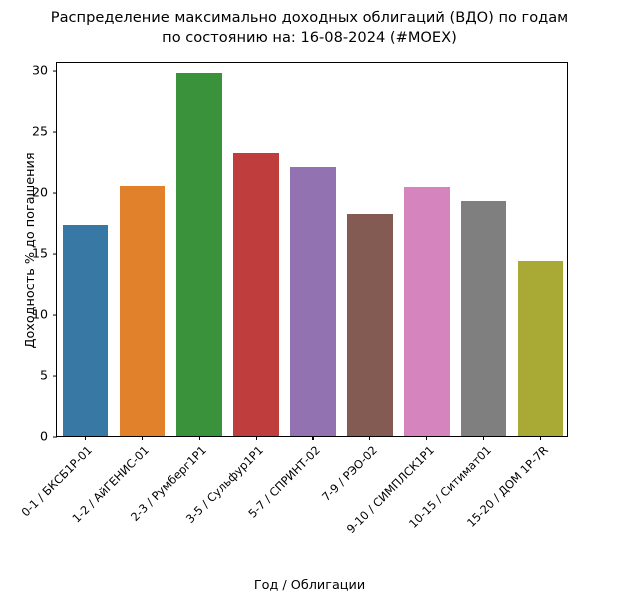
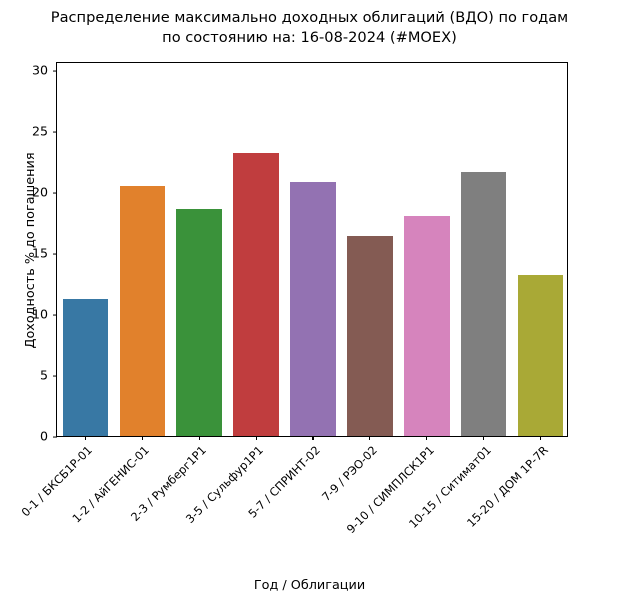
0-1 / БКСБ1Р-01: 17.3 -> 11.2
2-3 / Румберг1Р1: 29.7 -> 18.6
5-7 / СПРИНТ-02: 22.0 -> 20.8
7-9 / РЭО-02: 18.2 -> 16.4
9-10 / СИМПЛСК1Р1: 20.4 -> 18.0
10-15 / Ситимат01: 19.2 -> 21.6
15-20 / ДОМ 1Р-7R: 14.3 -> 13.2
